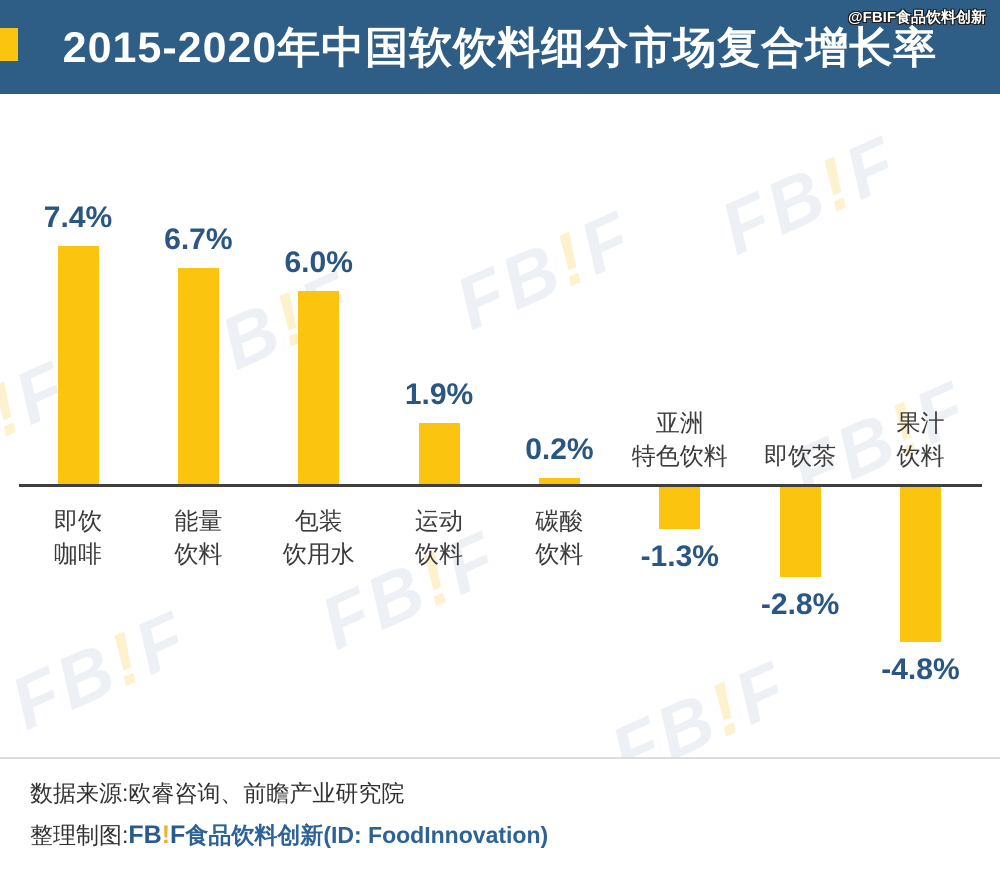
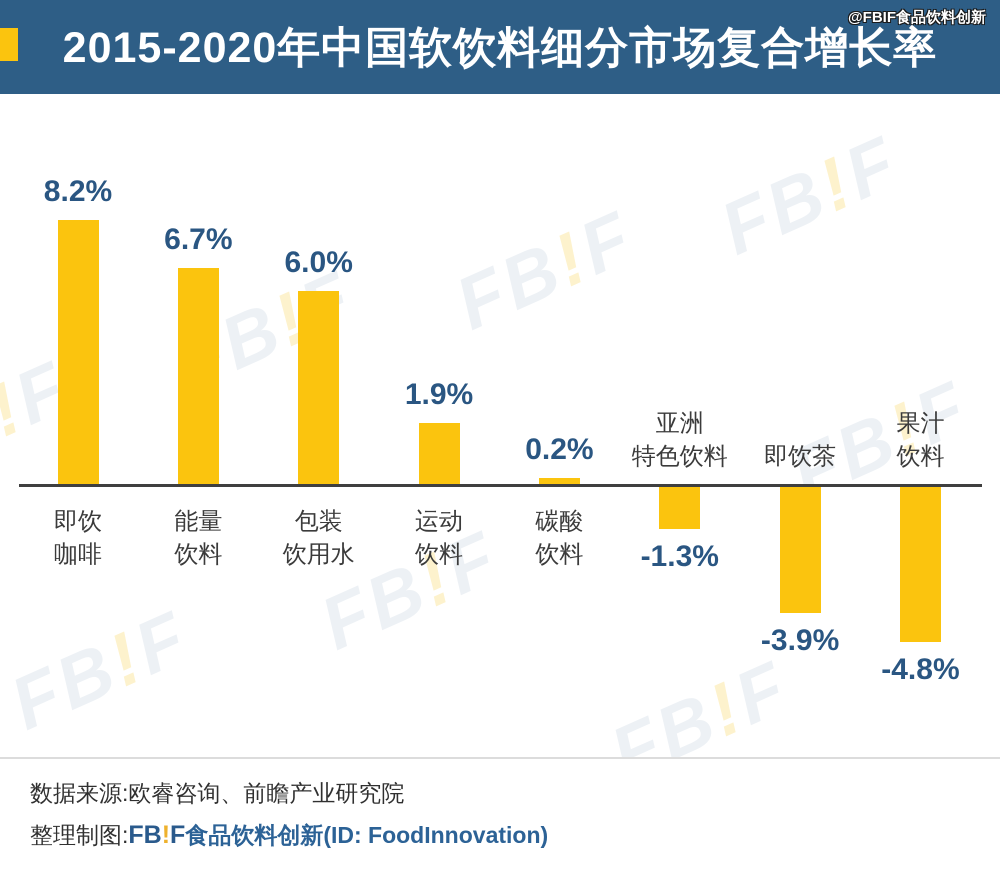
即饮咖啡: 7.4% -> 8.2%
即饮茶: -2.8% -> -3.9%
